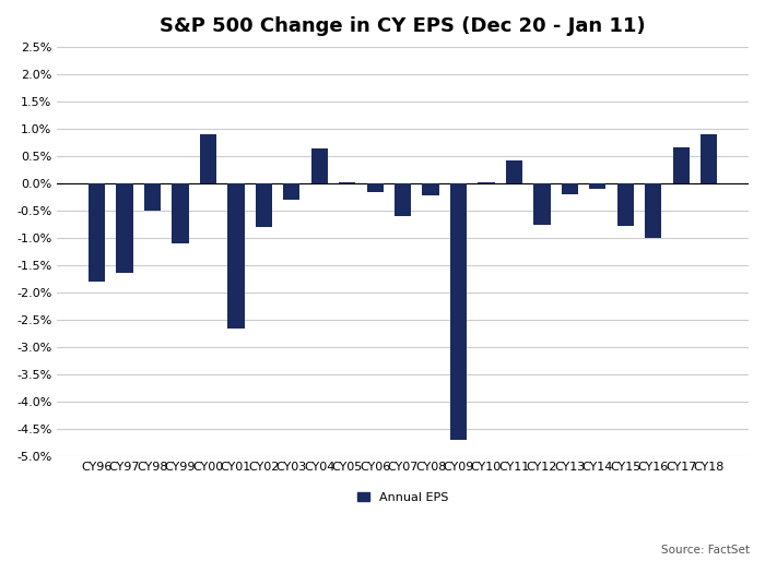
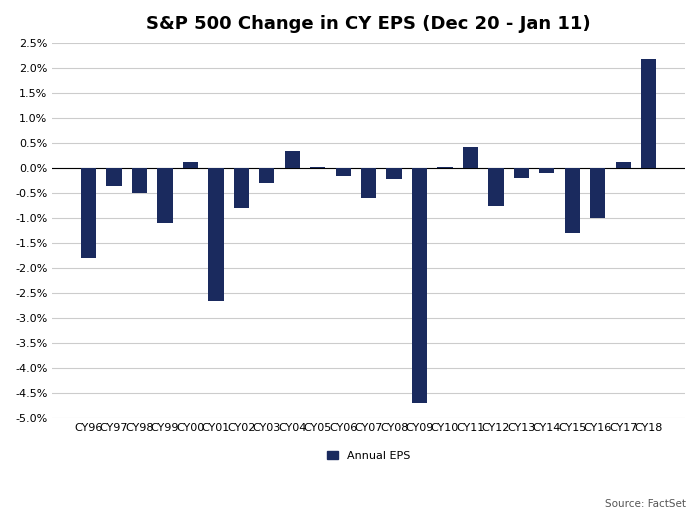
CY97: -1.64% -> -0.35%
CY00: 0.90% -> 0.13%
CY04: 0.64% -> 0.35%
CY15: -0.78% -> -1.30%
CY17: 0.66% -> 0.12%
CY18: 0.90% -> 2.18%
